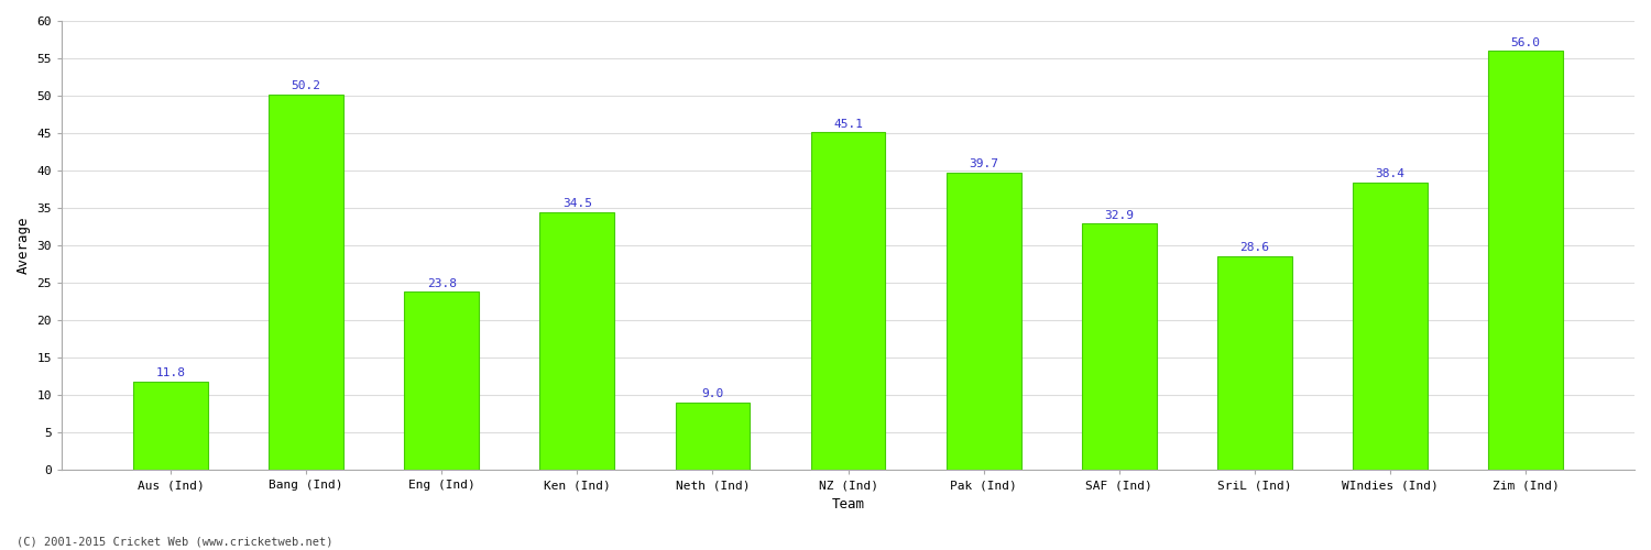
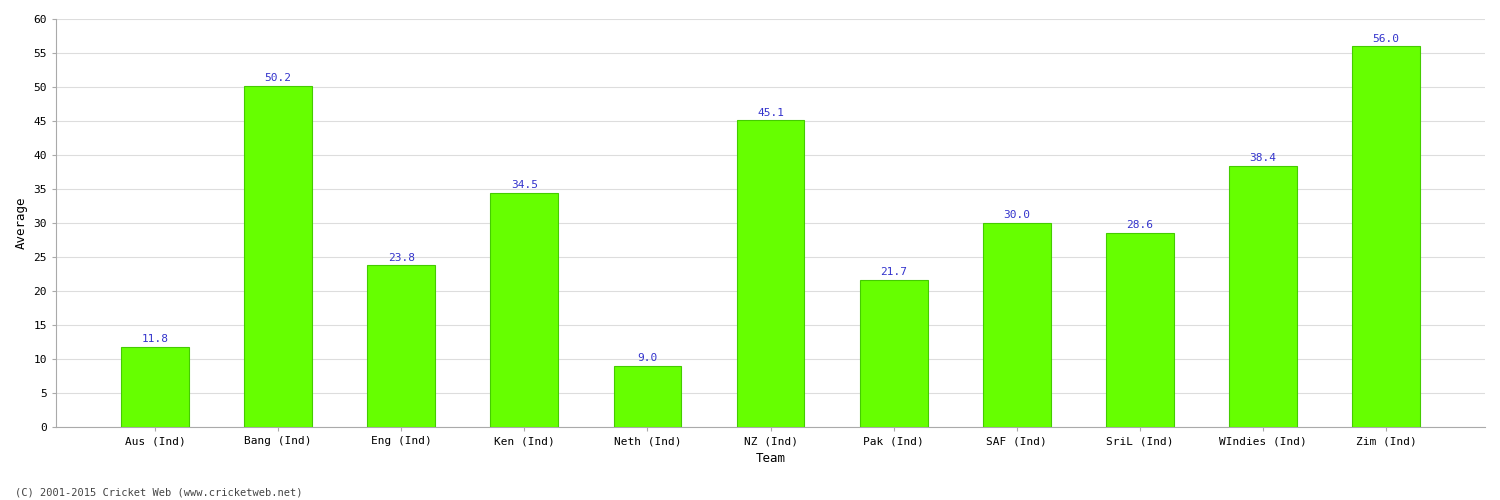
Pak (Ind): 39.7 -> 21.7
SAF (Ind): 32.9 -> 30.0
